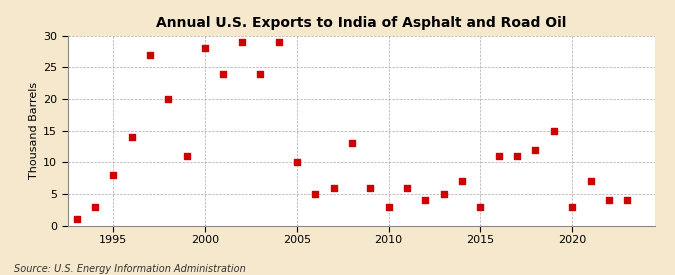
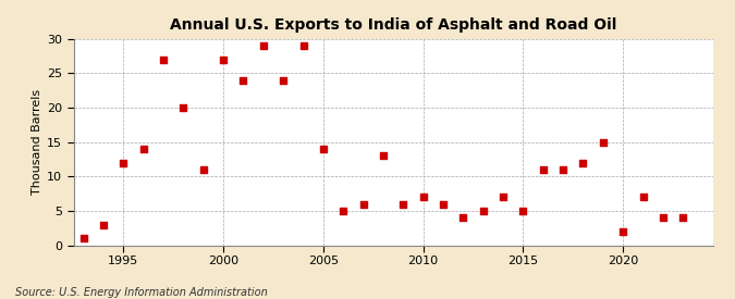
1995: 8 -> 12
2000: 28 -> 27
2005: 10 -> 14
2010: 3 -> 7
2015: 3 -> 5
2020: 3 -> 2
